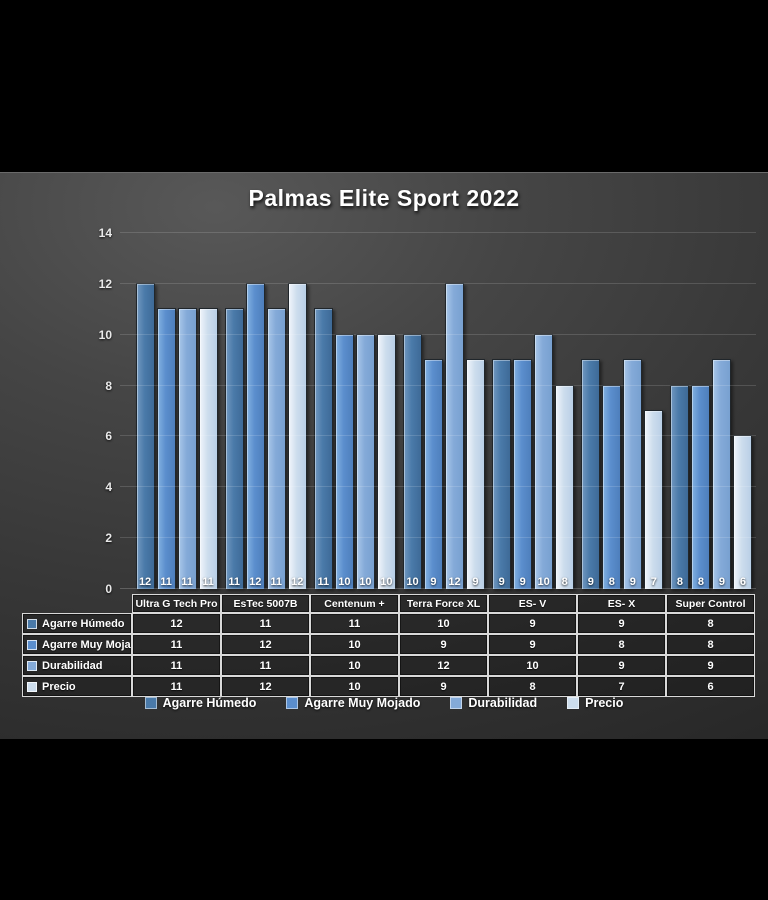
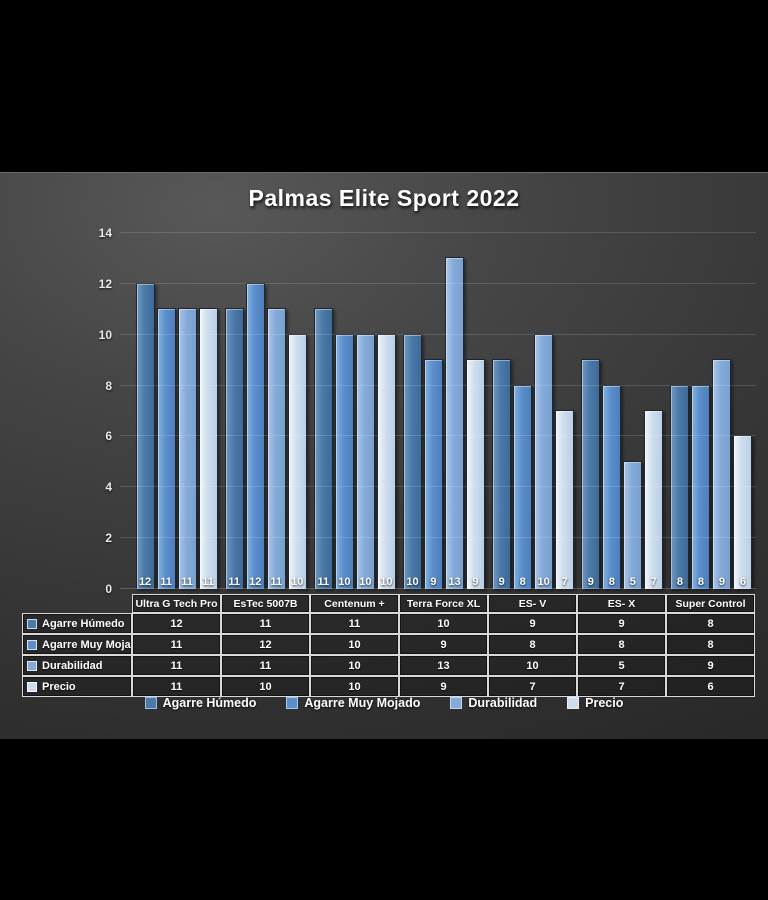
Precio/EsTec 5007B: 12 -> 10
Durabilidad/Terra Force XL: 12 -> 13
Agarre Muy Mojado/ES- V: 9 -> 8
Precio/ES- V: 8 -> 7
Durabilidad/ES- X: 9 -> 5
